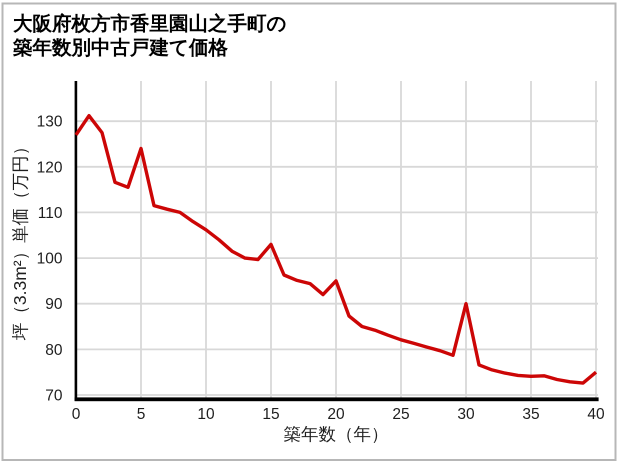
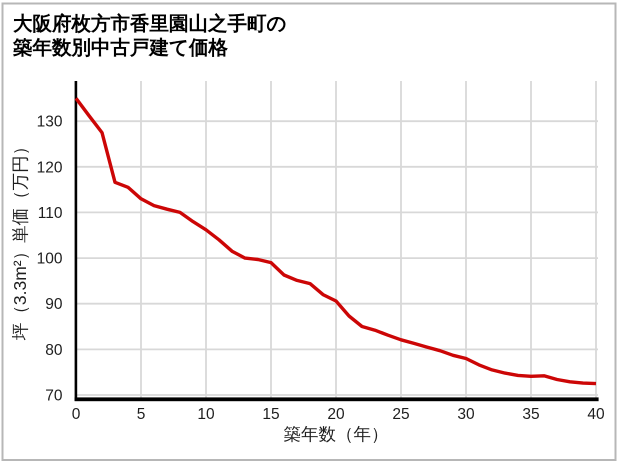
0: 127 -> 135
5: 124 -> 113
15: 103 -> 99
20: 95 -> 91
30: 90 -> 78
40: 75 -> 72
